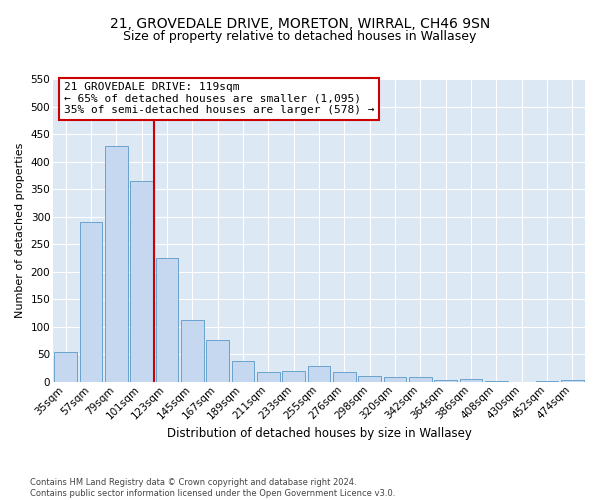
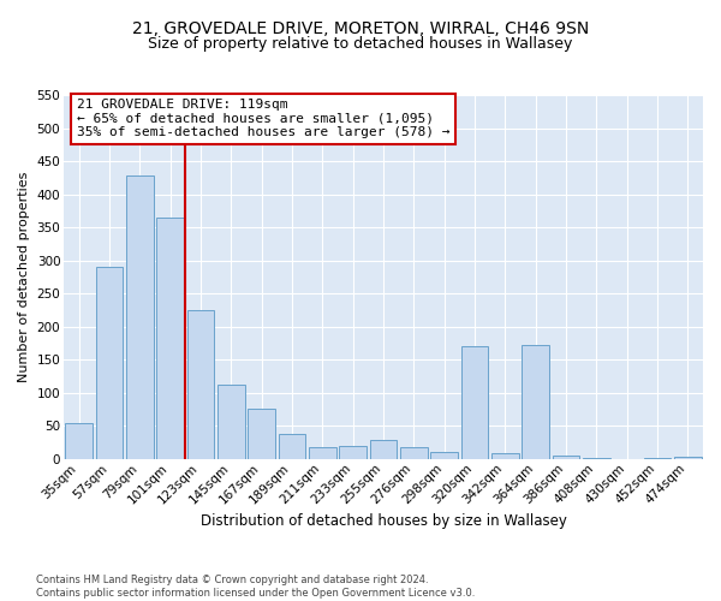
320sqm: 9 -> 170
364sqm: 3 -> 172
